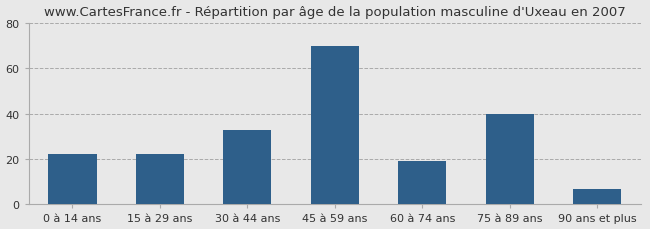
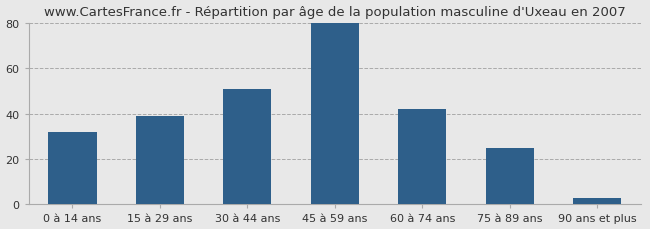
0 à 14 ans: 22 -> 32
15 à 29 ans: 22 -> 39
30 à 44 ans: 33 -> 51
45 à 59 ans: 70 -> 80
60 à 74 ans: 19 -> 42
75 à 89 ans: 40 -> 25
90 ans et plus: 7 -> 3
